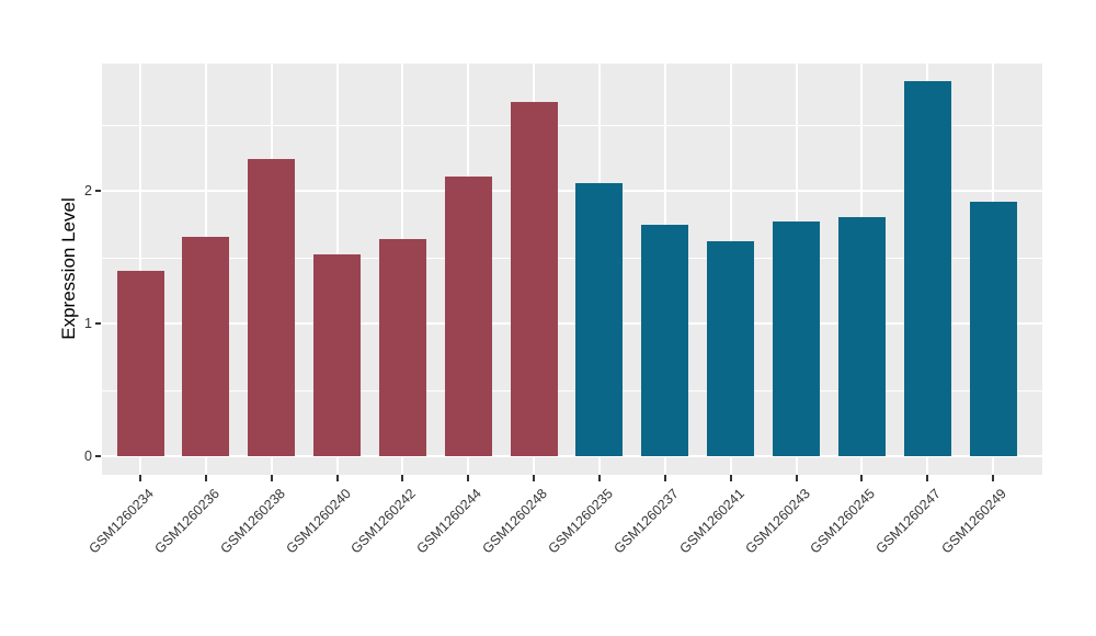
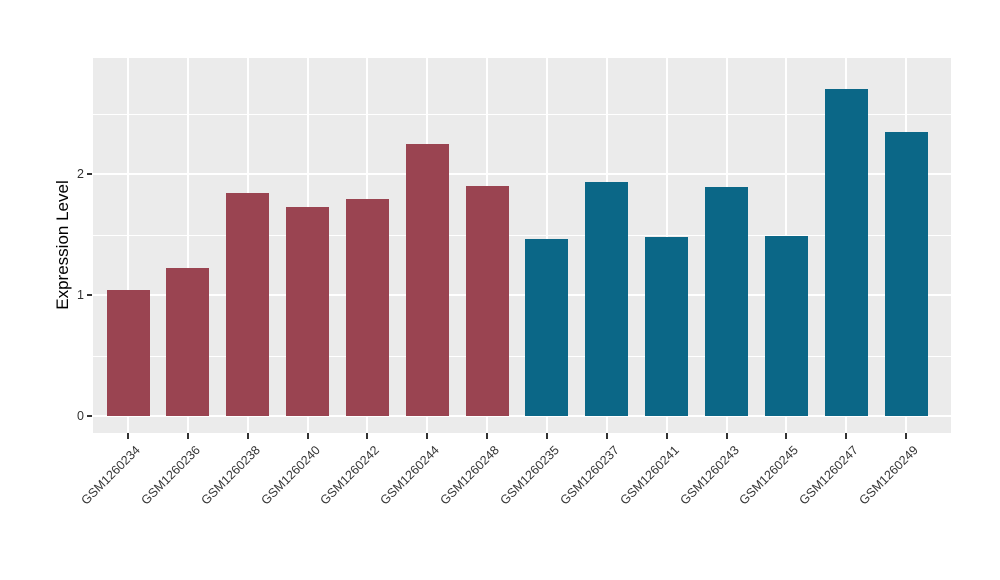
GSM1260234: 1.40 -> 1.04
GSM1260236: 1.65 -> 1.22
GSM1260238: 2.24 -> 1.84
GSM1260240: 1.52 -> 1.73
GSM1260242: 1.64 -> 1.79
GSM1260244: 2.11 -> 2.25
GSM1260248: 2.67 -> 1.90
GSM1260235: 2.06 -> 1.46
GSM1260237: 1.74 -> 1.93
GSM1260241: 1.62 -> 1.48
GSM1260243: 1.77 -> 1.89
GSM1260245: 1.80 -> 1.49
GSM1260247: 2.83 -> 2.70
GSM1260249: 1.92 -> 2.35
